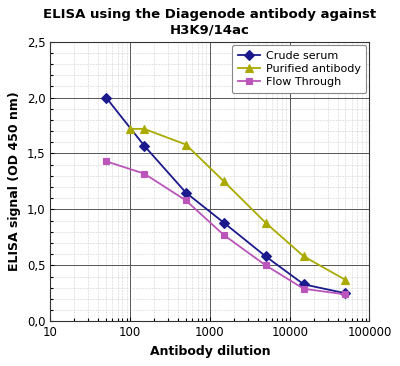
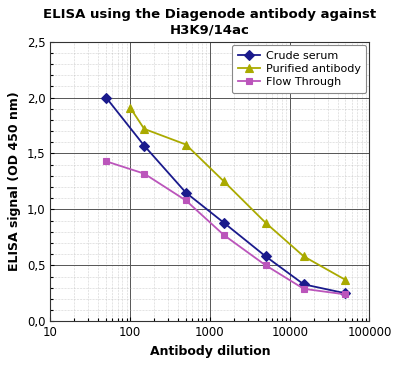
Purified antibody/100: 1,72 -> 1,91
